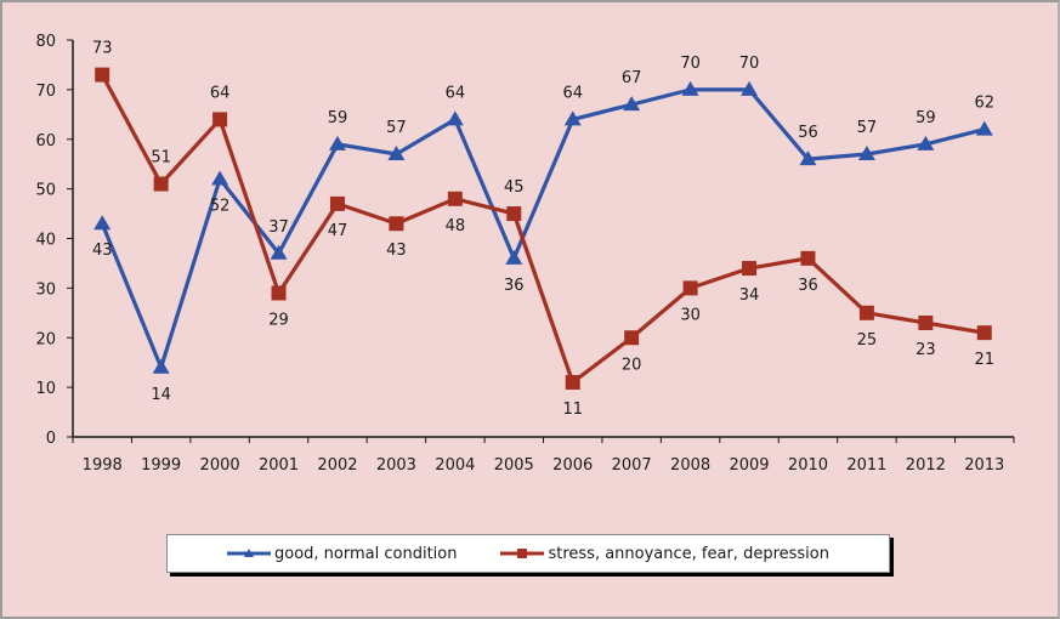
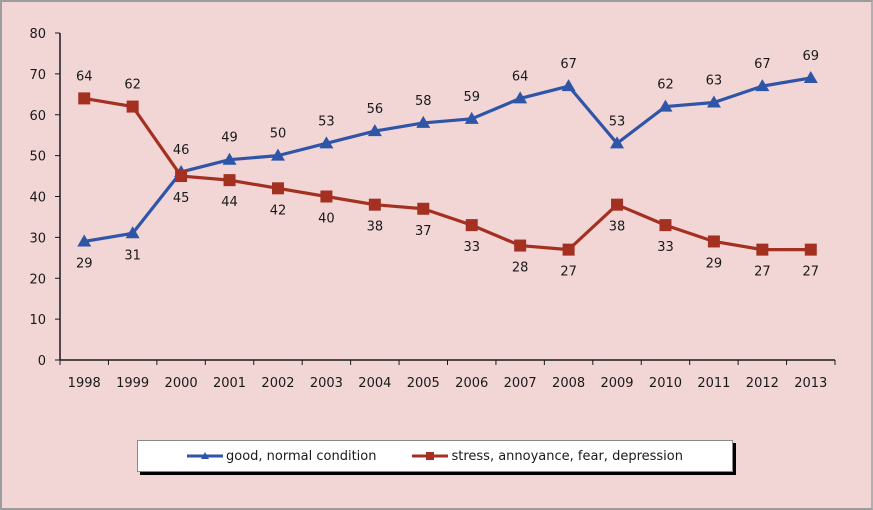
good, normal condition/1998: 43 -> 29
stress, annoyance, fear, depression/1998: 73 -> 64
good, normal condition/1999: 14 -> 31
stress, annoyance, fear, depression/1999: 51 -> 62
good, normal condition/2000: 52 -> 46
stress, annoyance, fear, depression/2000: 64 -> 45
good, normal condition/2001: 37 -> 49
stress, annoyance, fear, depression/2001: 29 -> 44
good, normal condition/2002: 59 -> 50
stress, annoyance, fear, depression/2002: 47 -> 42
good, normal condition/2003: 57 -> 53
stress, annoyance, fear, depression/2003: 43 -> 40
good, normal condition/2004: 64 -> 56
stress, annoyance, fear, depression/2004: 48 -> 38
good, normal condition/2005: 36 -> 58
stress, annoyance, fear, depression/2005: 45 -> 37
good, normal condition/2006: 64 -> 59
stress, annoyance, fear, depression/2006: 11 -> 33
good, normal condition/2007: 67 -> 64
stress, annoyance, fear, depression/2007: 20 -> 28
good, normal condition/2008: 70 -> 67
stress, annoyance, fear, depression/2008: 30 -> 27
good, normal condition/2009: 70 -> 53
stress, annoyance, fear, depression/2009: 34 -> 38
good, normal condition/2010: 56 -> 62
stress, annoyance, fear, depression/2010: 36 -> 33
good, normal condition/2011: 57 -> 63
stress, annoyance, fear, depression/2011: 25 -> 29
good, normal condition/2012: 59 -> 67
stress, annoyance, fear, depression/2012: 23 -> 27
good, normal condition/2013: 62 -> 69
stress, annoyance, fear, depression/2013: 21 -> 27
